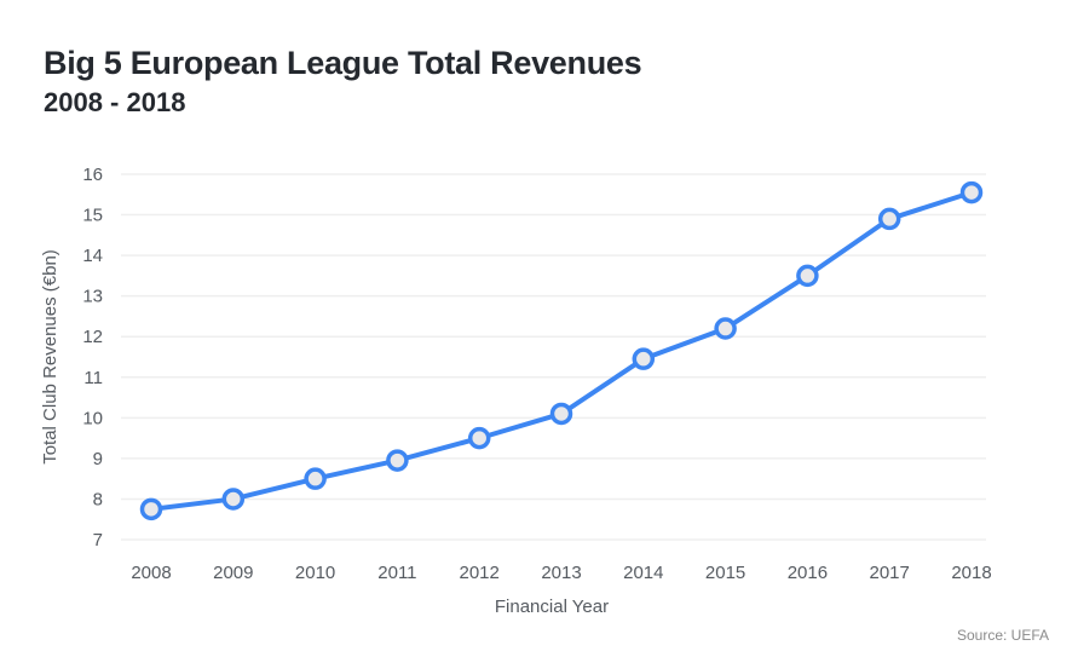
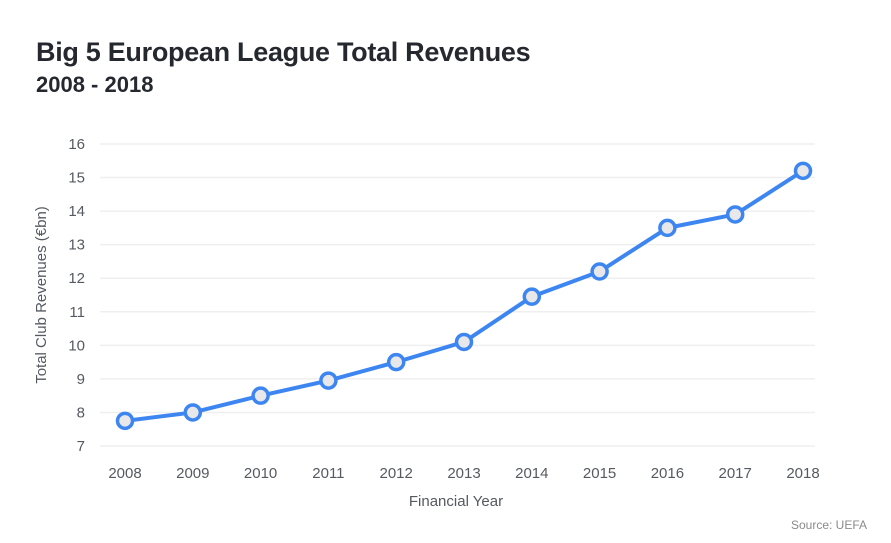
2017: 14.9 -> 13.9
2018: 15.6 -> 15.2
